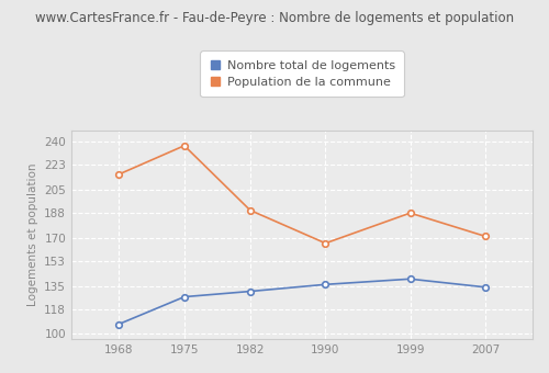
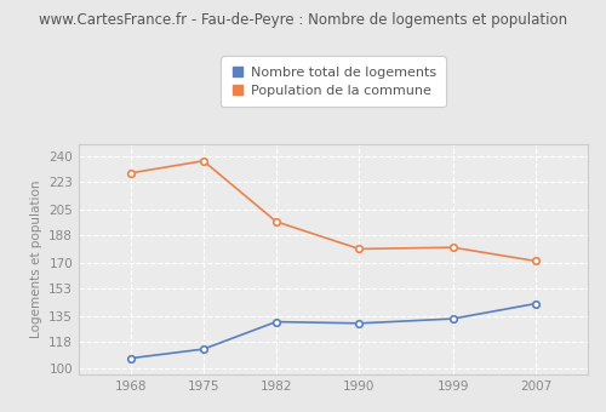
Population de la commune/1968: 216 -> 229
Nombre total de logements/1975: 127 -> 113
Population de la commune/1982: 190 -> 197
Nombre total de logements/1990: 136 -> 130
Population de la commune/1990: 166 -> 179
Nombre total de logements/1999: 140 -> 133
Population de la commune/1999: 188 -> 180
Nombre total de logements/2007: 134 -> 143
